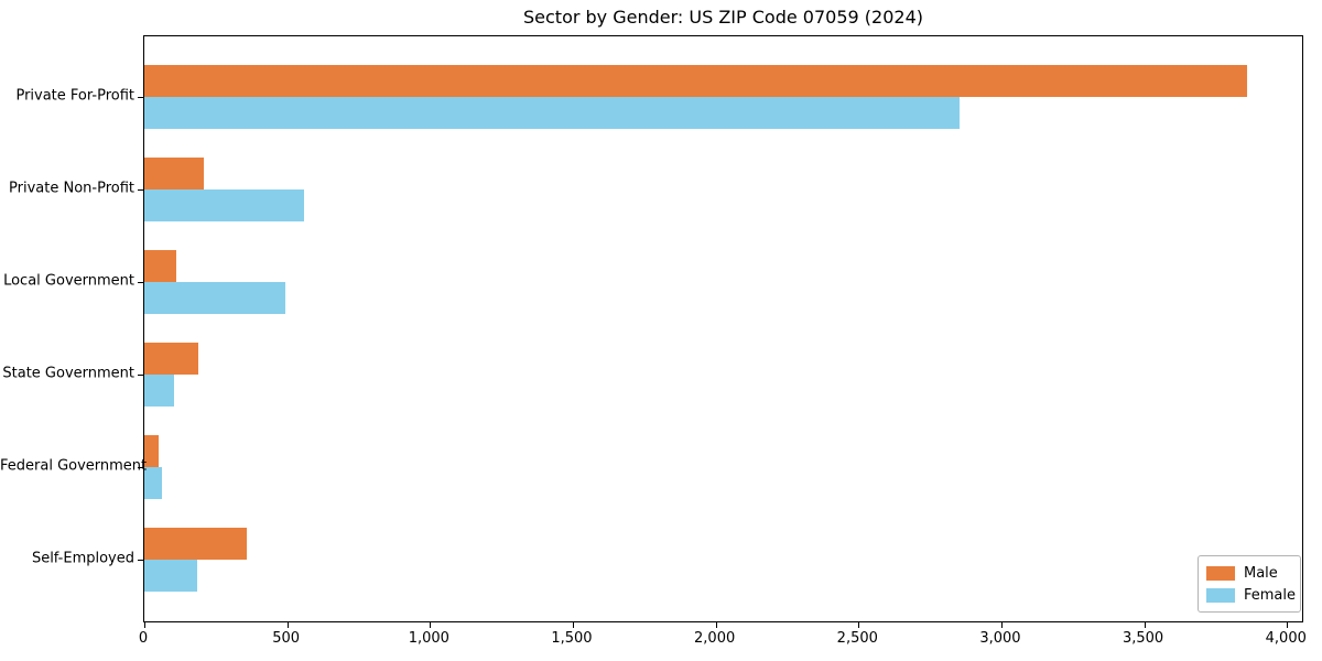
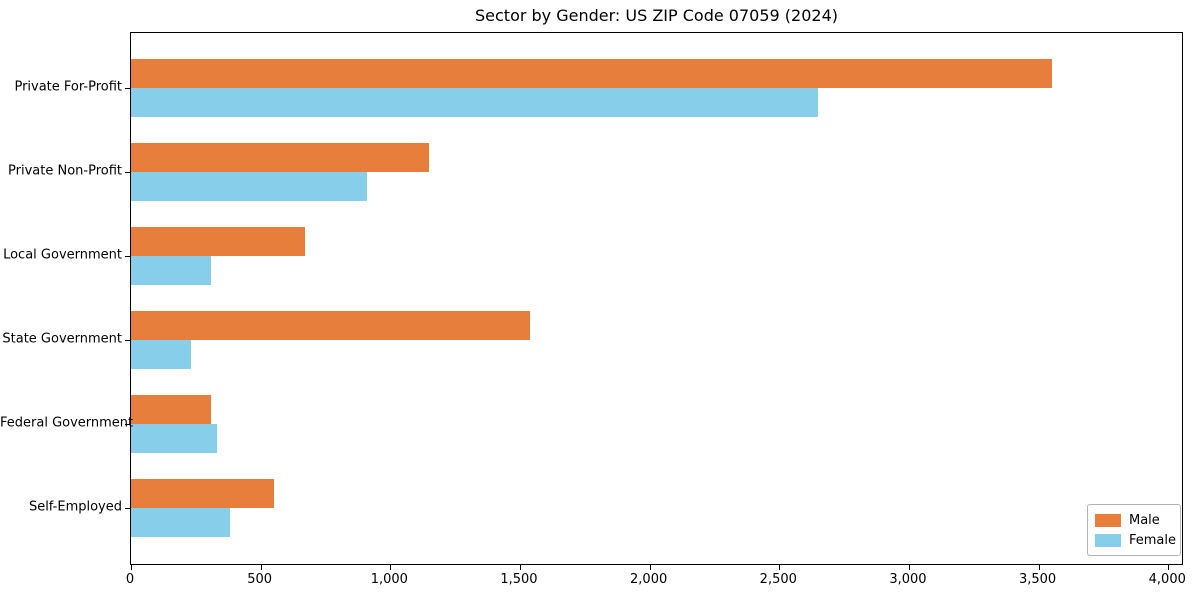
Male/Private For-Profit: 3860 -> 3550
Female/Private For-Profit: 2860 -> 2650
Male/Private Non-Profit: 210 -> 1150
Female/Private Non-Profit: 560 -> 910
Male/Local Government: 110 -> 670
Female/Local Government: 500 -> 310
Male/State Government: 190 -> 1540
Female/State Government: 100 -> 230
Male/Federal Government: 50 -> 310
Female/Federal Government: 60 -> 330
Male/Self-Employed: 360 -> 550
Female/Self-Employed: 180 -> 380
